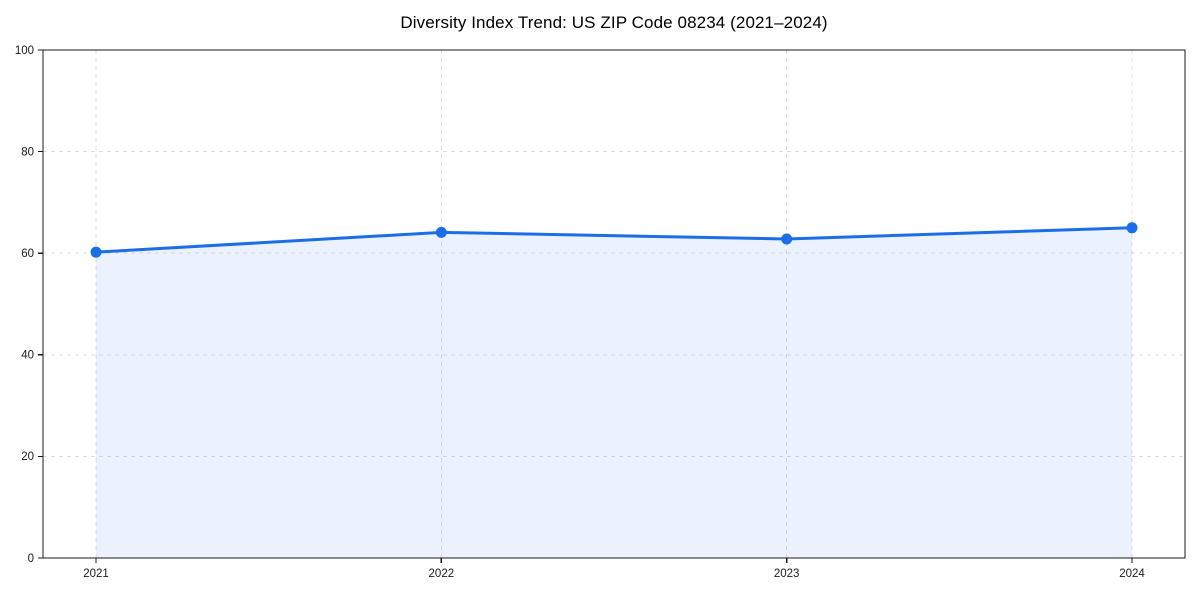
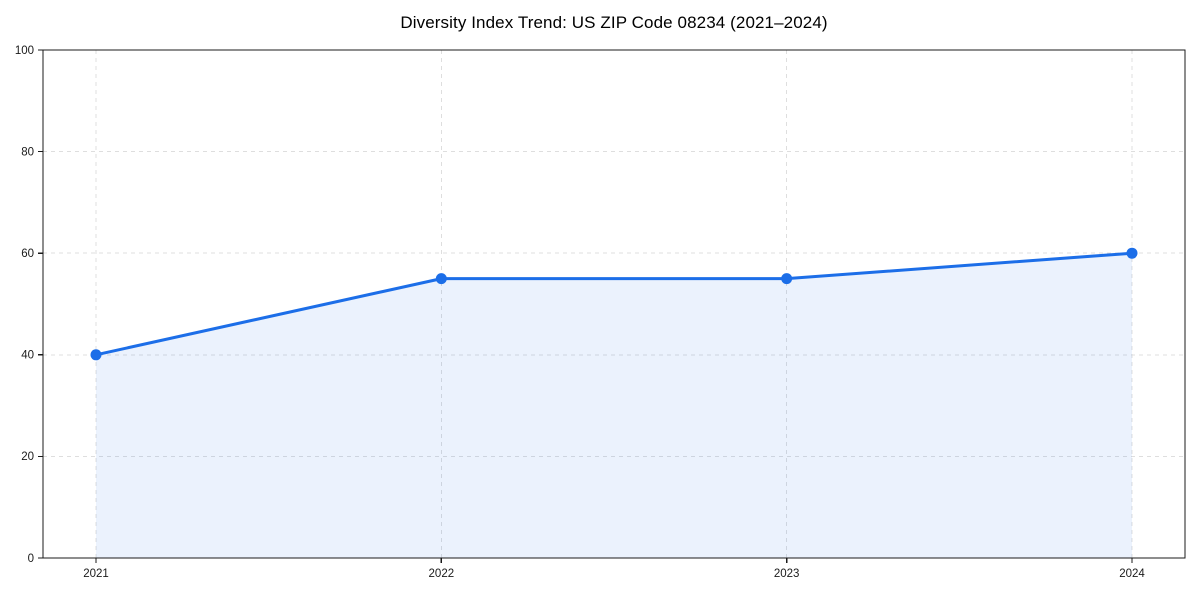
2021: 60 -> 40
2022: 64 -> 55
2023: 63 -> 55
2024: 65 -> 60
